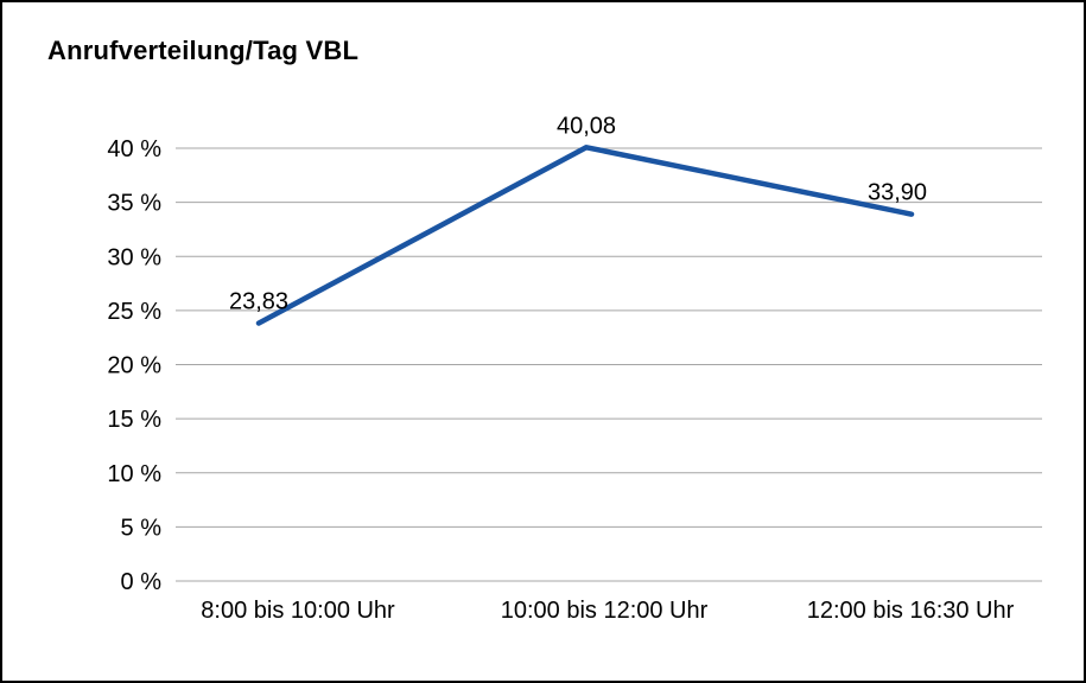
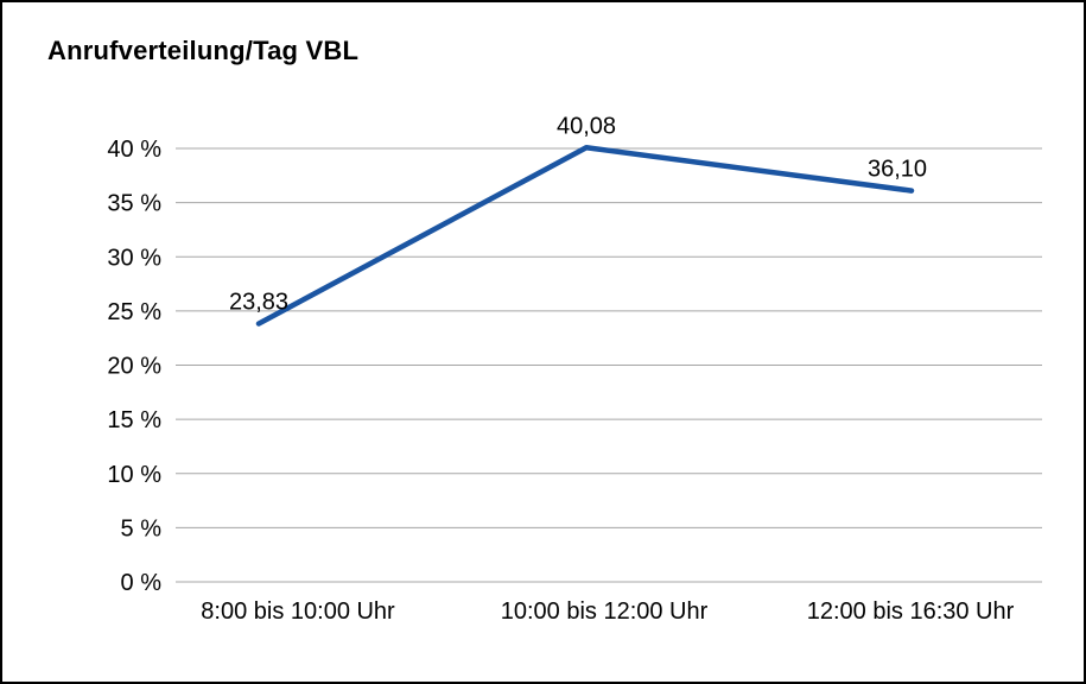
12:00 bis 16:30 Uhr: 33,90 -> 36,10
